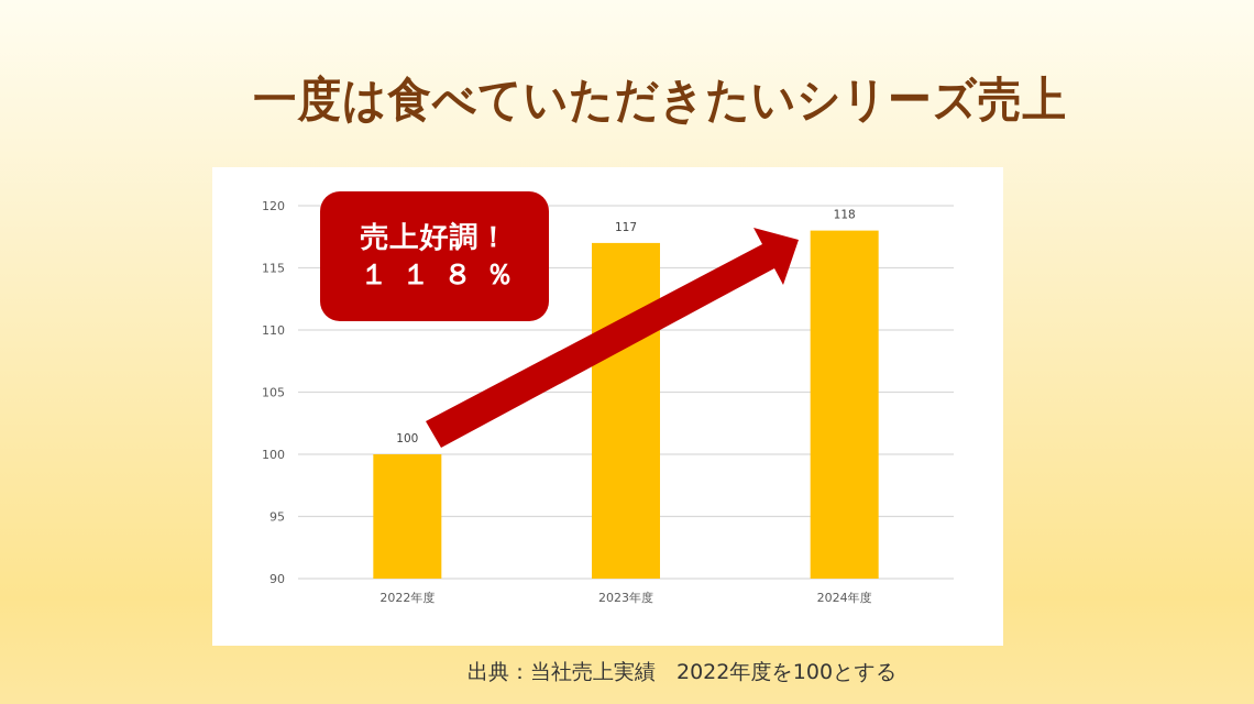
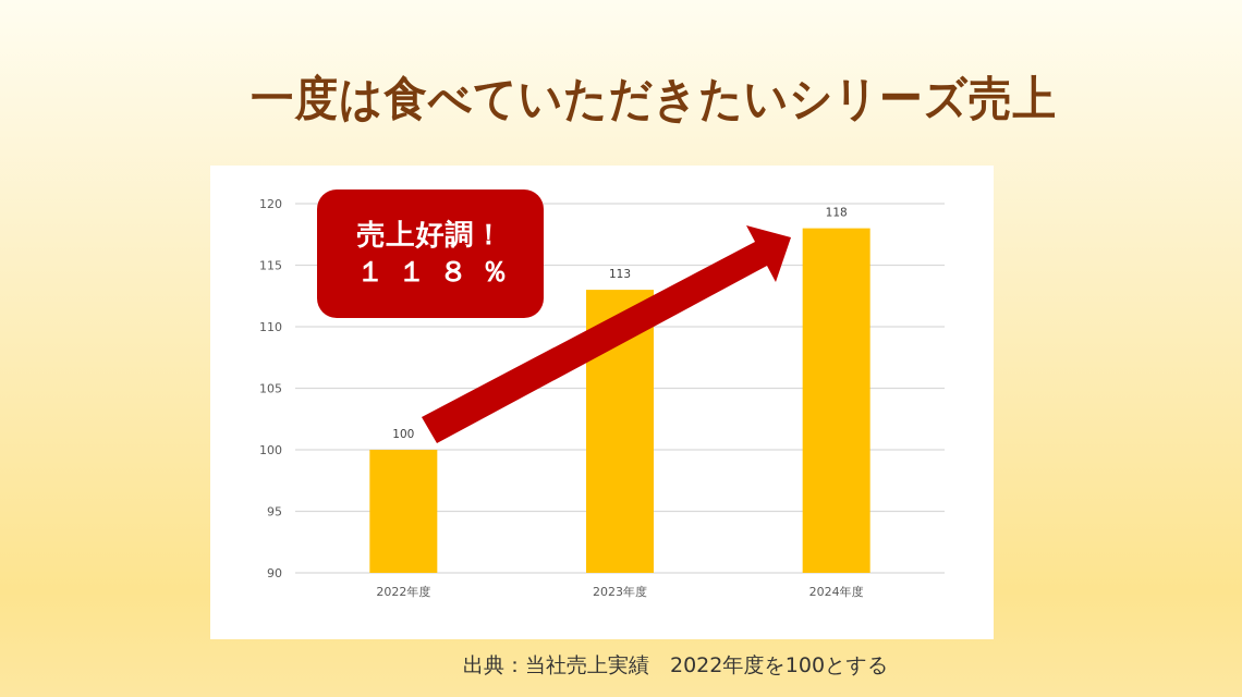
2023年度: 117 -> 113
